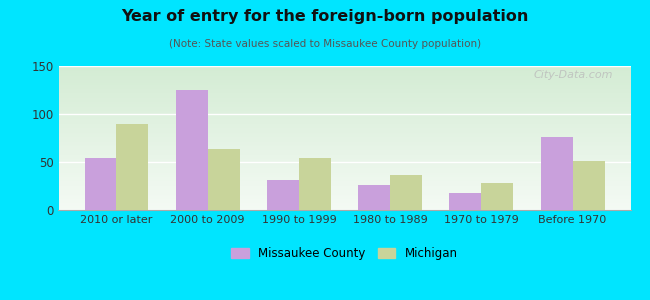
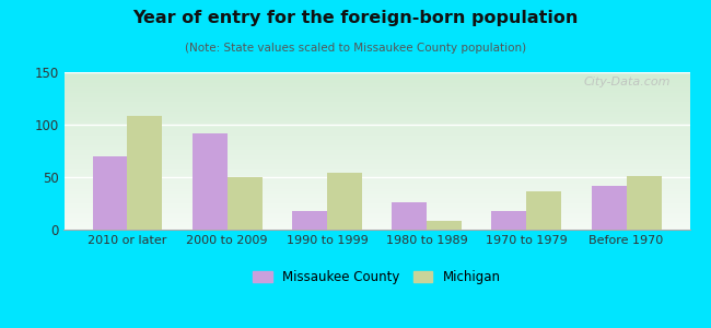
Missaukee County/2010 or later: 54 -> 70
Michigan/2010 or later: 90 -> 108
Missaukee County/2000 to 2009: 125 -> 92
Michigan/2000 to 2009: 64 -> 50
Missaukee County/1990 to 1999: 31 -> 18
Michigan/1980 to 1989: 36 -> 8
Michigan/1970 to 1979: 28 -> 36
Missaukee County/Before 1970: 76 -> 42
